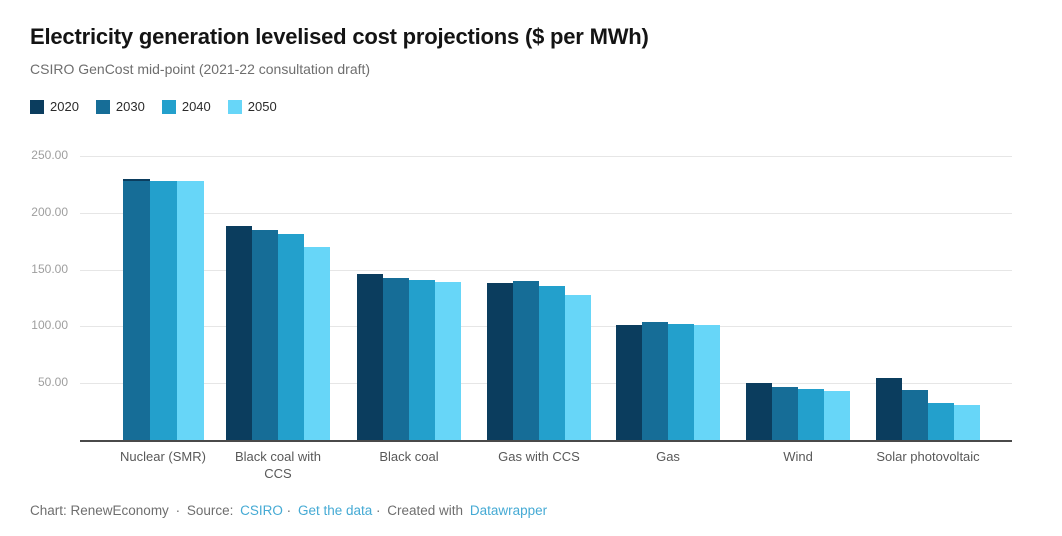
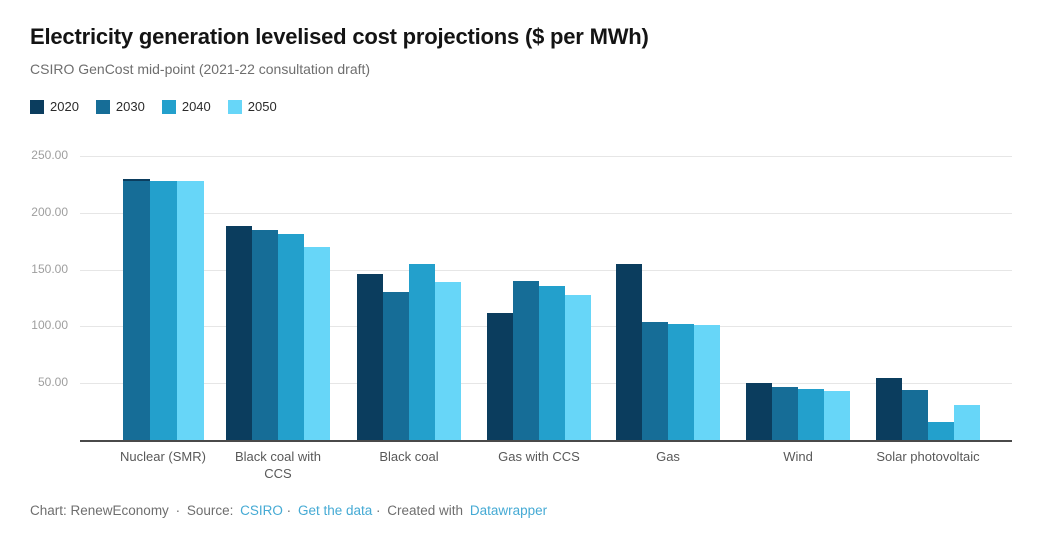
2030/Black coal: 143 -> 130
2040/Black coal: 141 -> 155
2020/Gas with CCS: 138 -> 112
2020/Gas: 101 -> 155
2040/Solar photovoltaic: 33 -> 16
